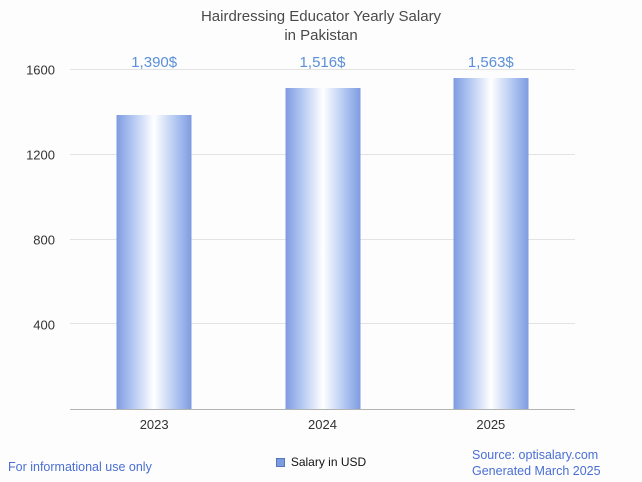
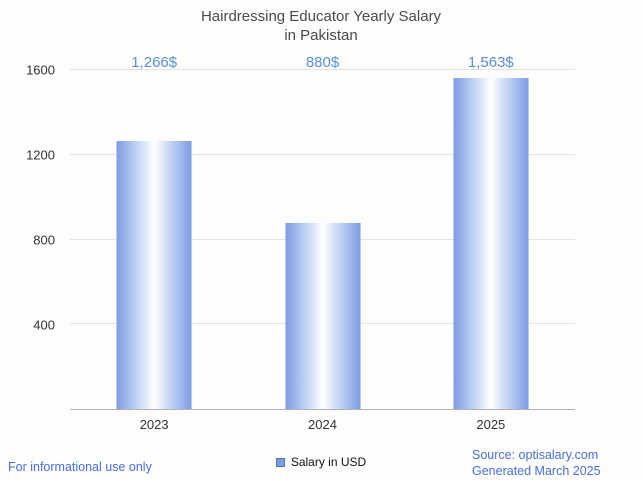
2023: 1,390 -> 1,266
2024: 1,516 -> 880
